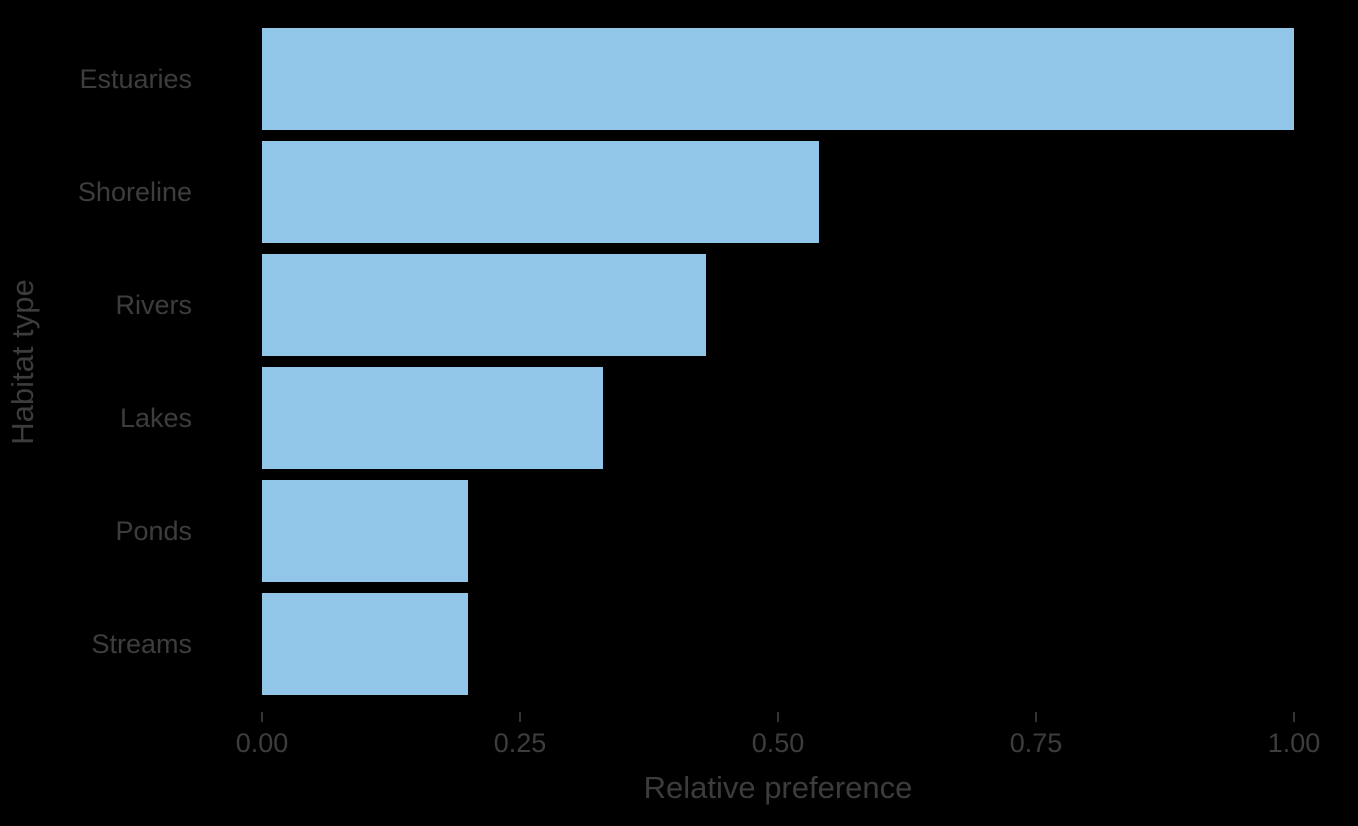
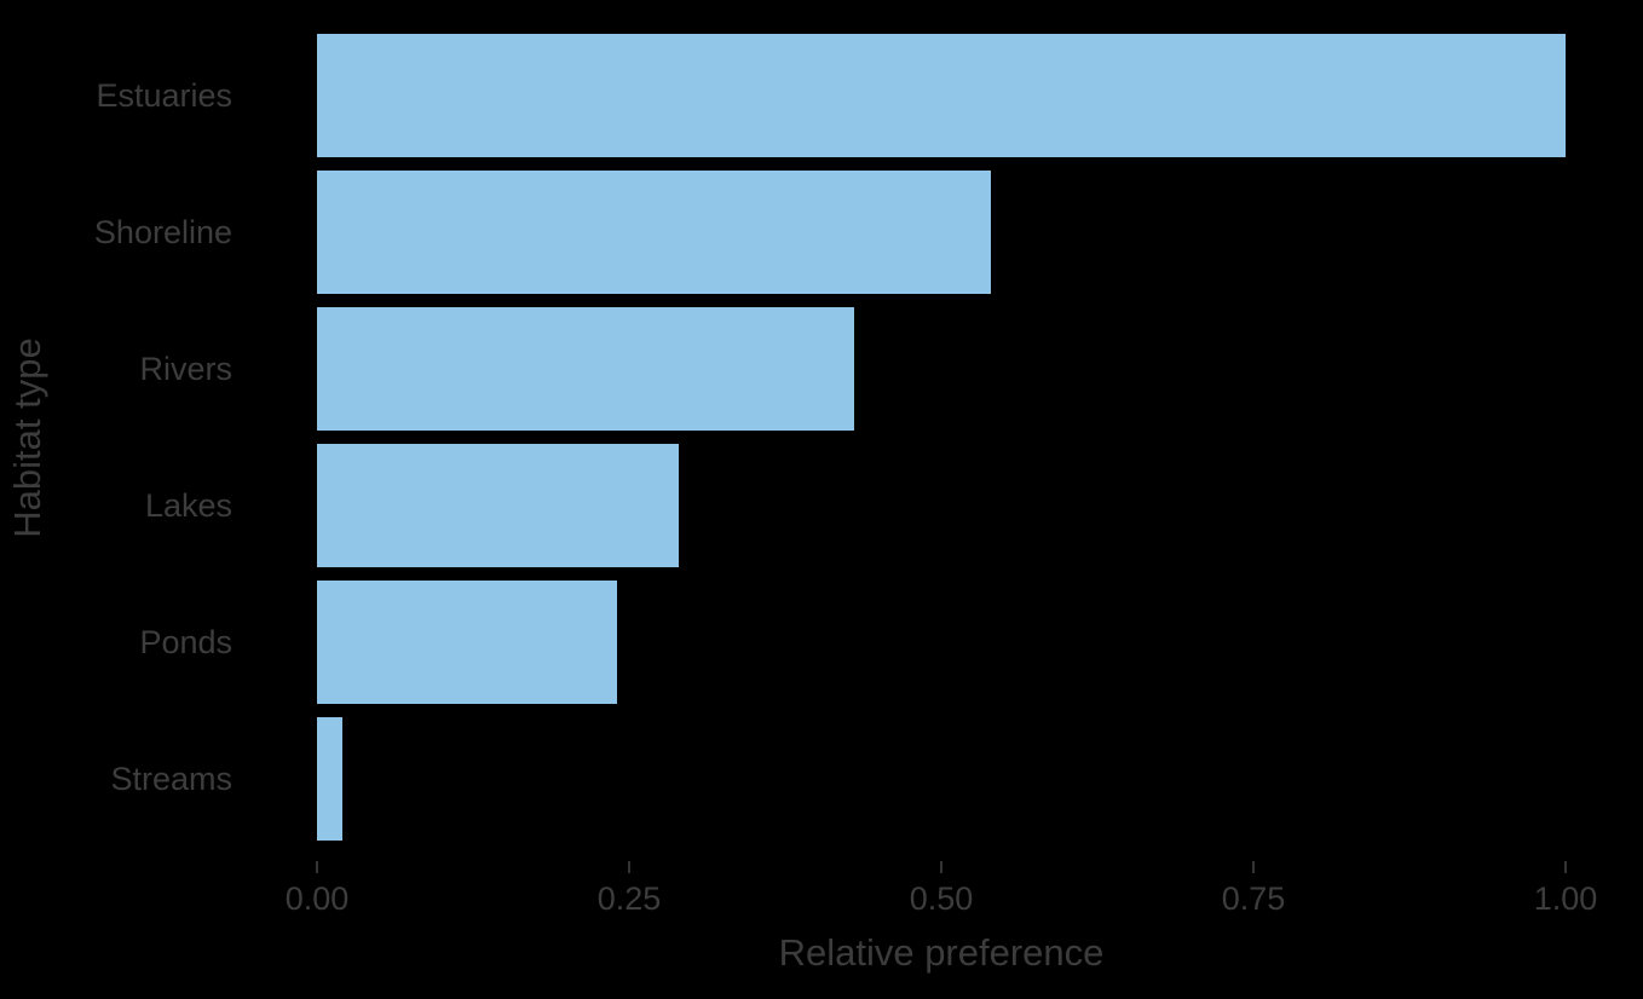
Lakes: 0.33 -> 0.29
Ponds: 0.20 -> 0.24
Streams: 0.20 -> 0.02
